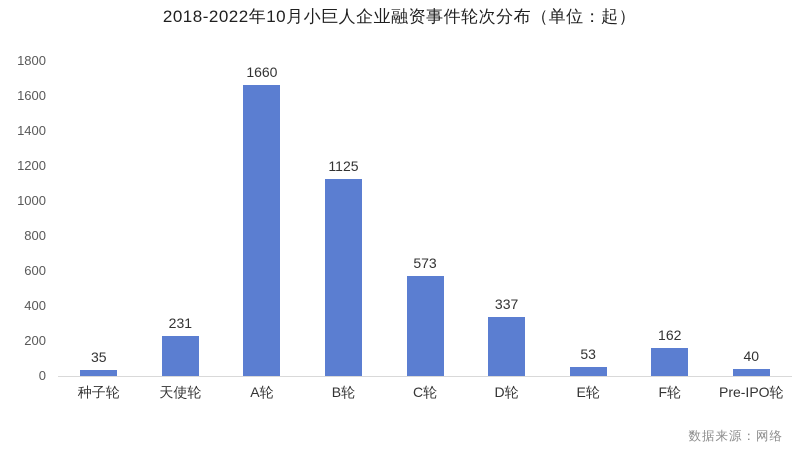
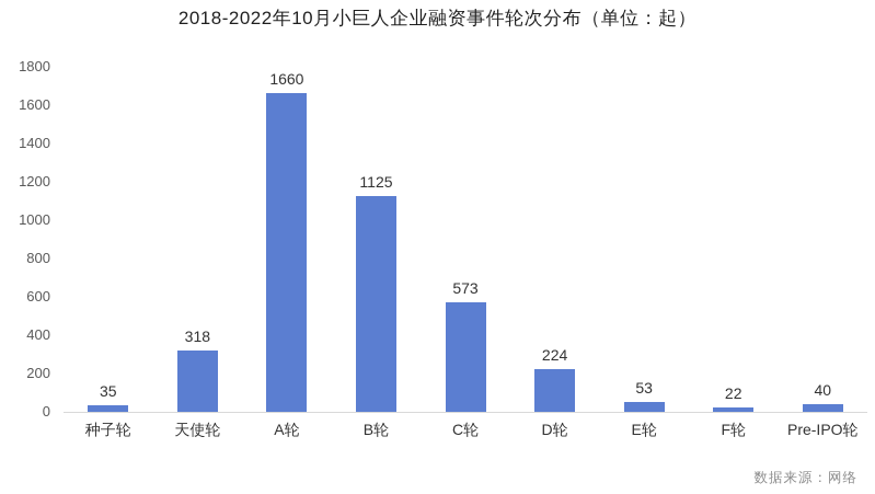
天使轮: 231 -> 318
D轮: 337 -> 224
F轮: 162 -> 22
